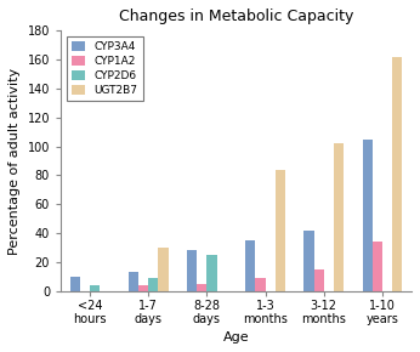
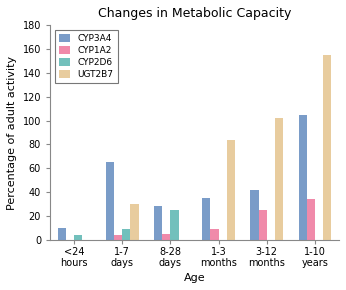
CYP3A4/1-7 days: 13 -> 65
CYP1A2/3-12 months: 15 -> 25
UGT2B7/1-10 years: 162 -> 155
